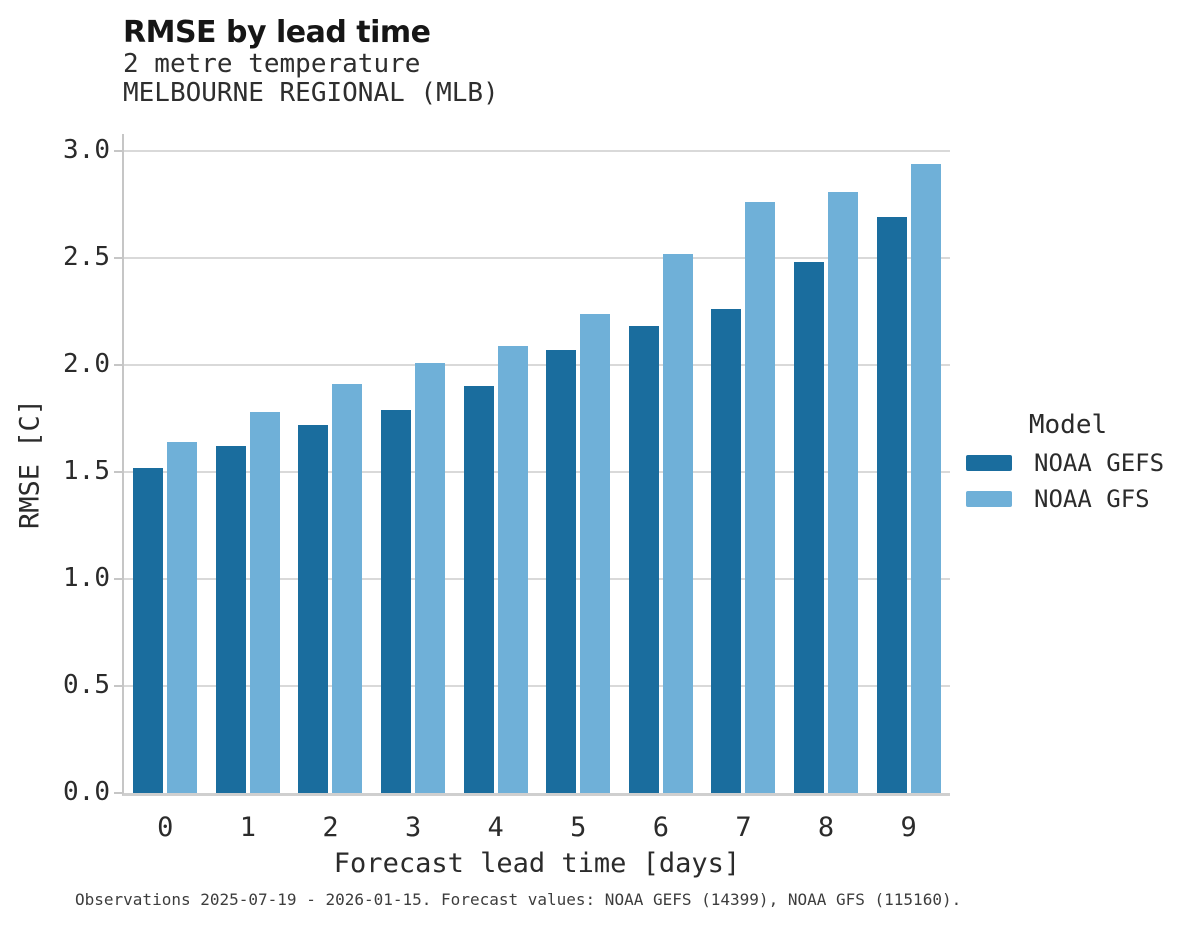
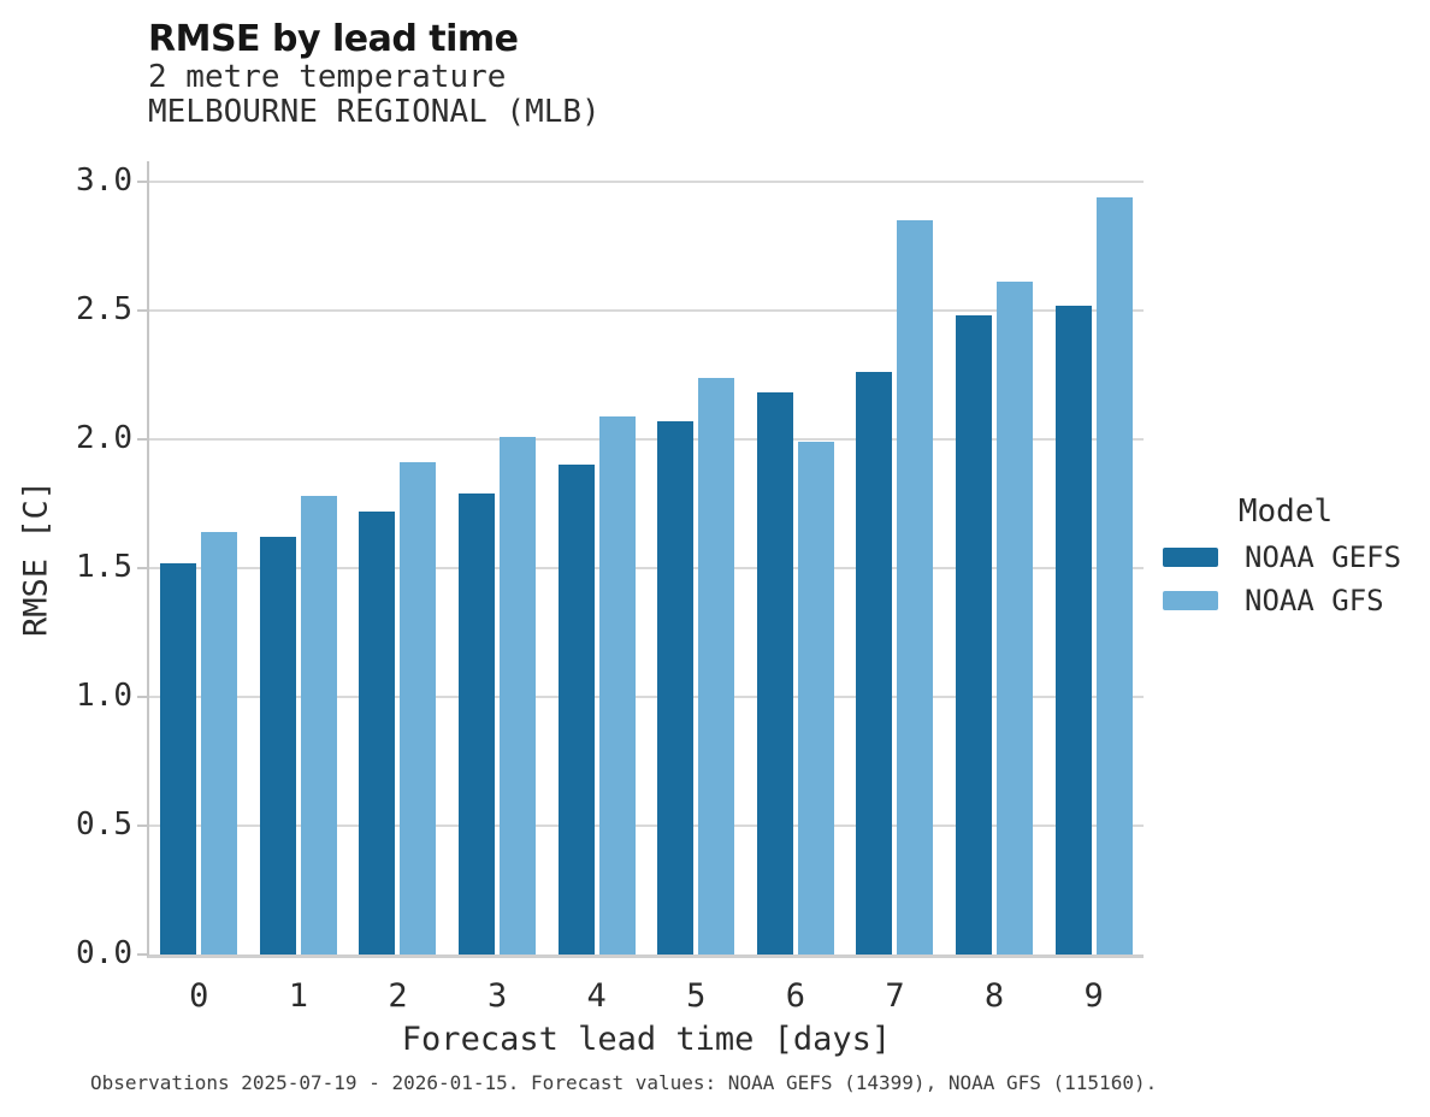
NOAA GFS/6: 2.52 -> 1.99
NOAA GFS/7: 2.76 -> 2.85
NOAA GFS/8: 2.81 -> 2.61
NOAA GEFS/9: 2.69 -> 2.52
